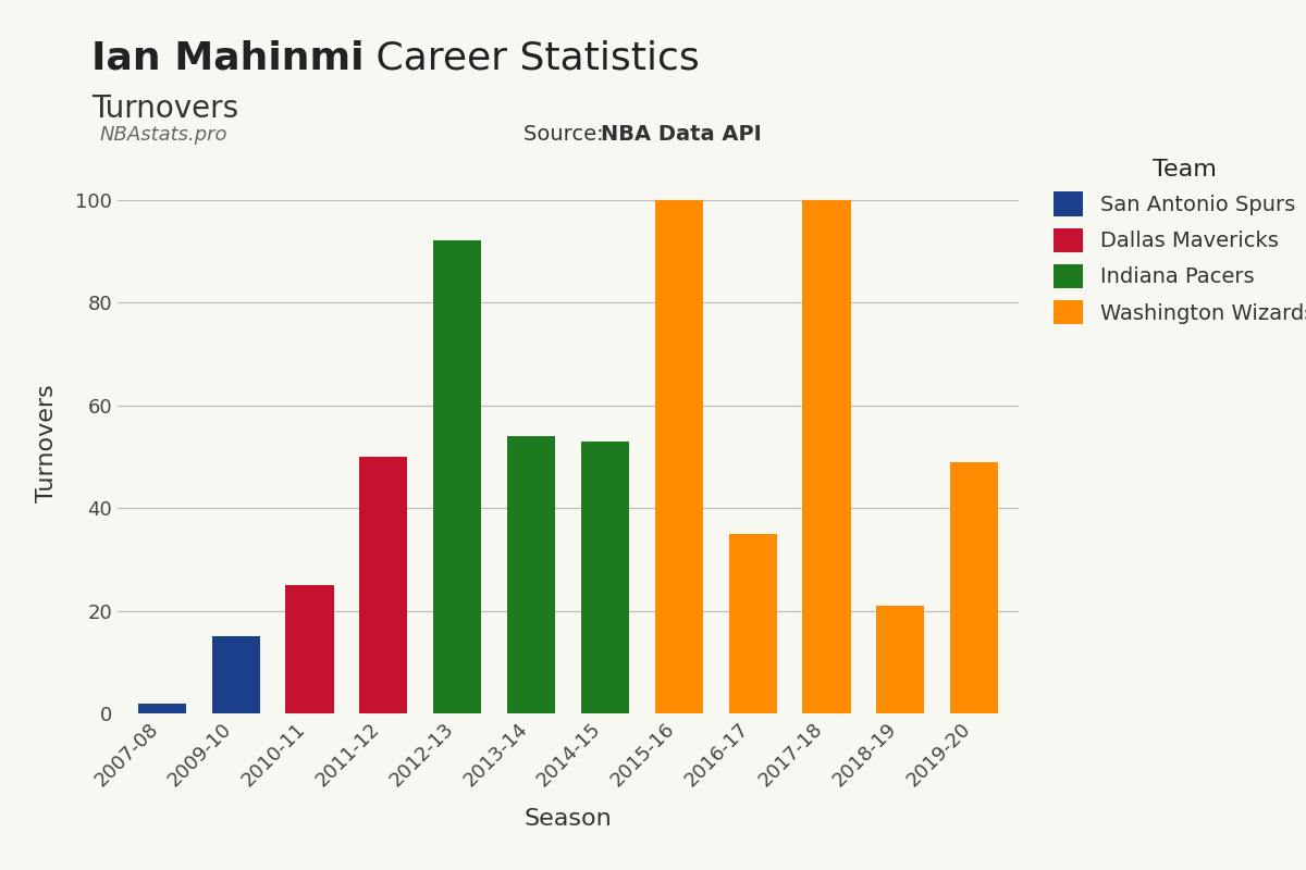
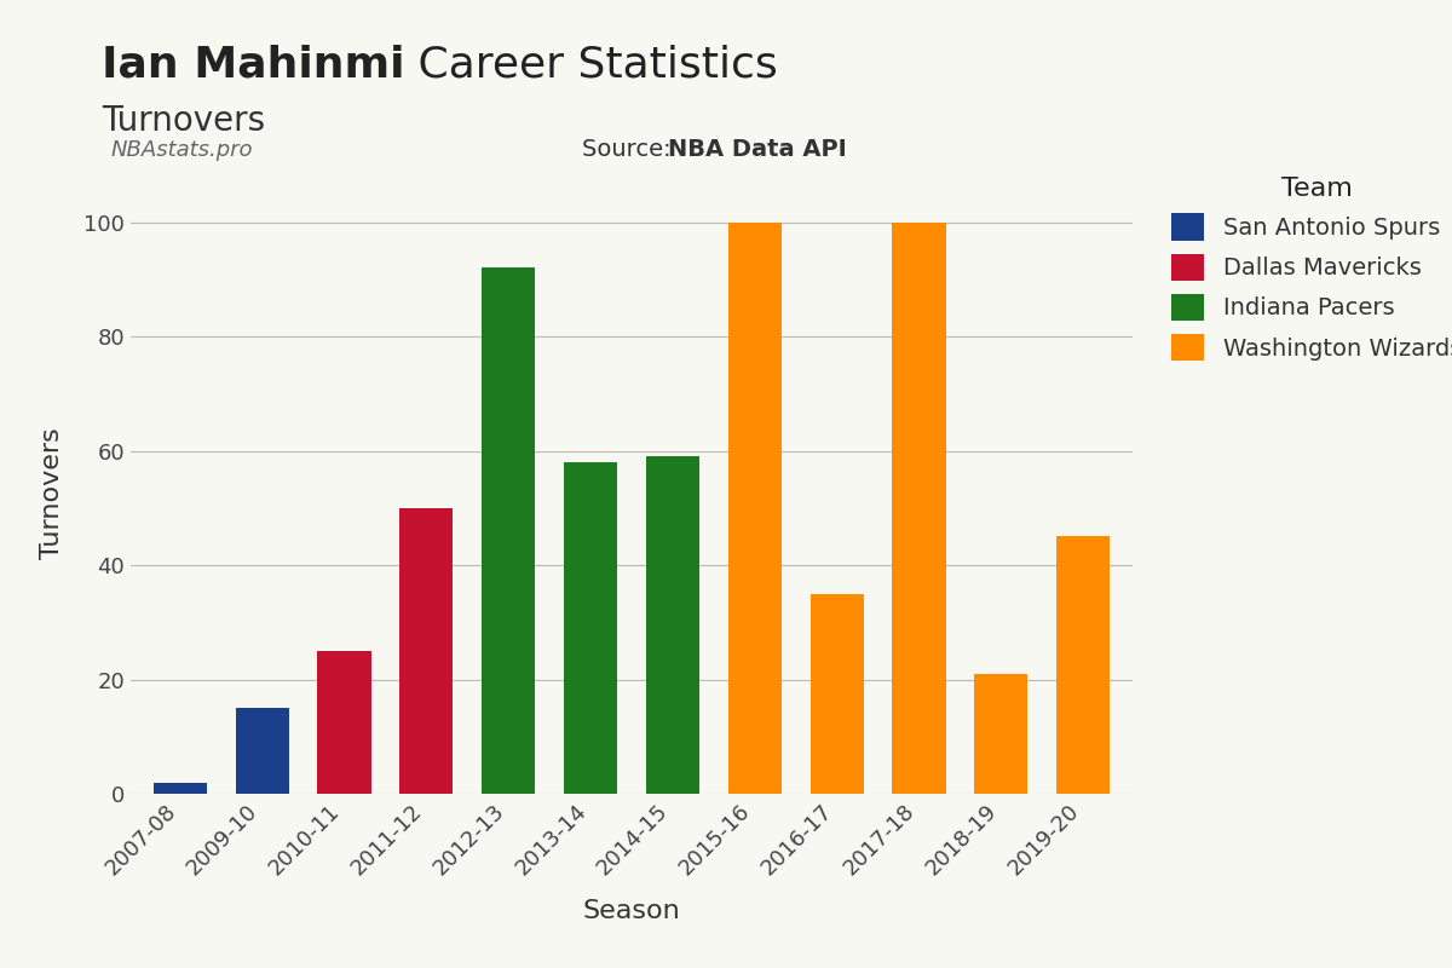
2013-14: 54 -> 58
2014-15: 53 -> 59
2019-20: 49 -> 45
